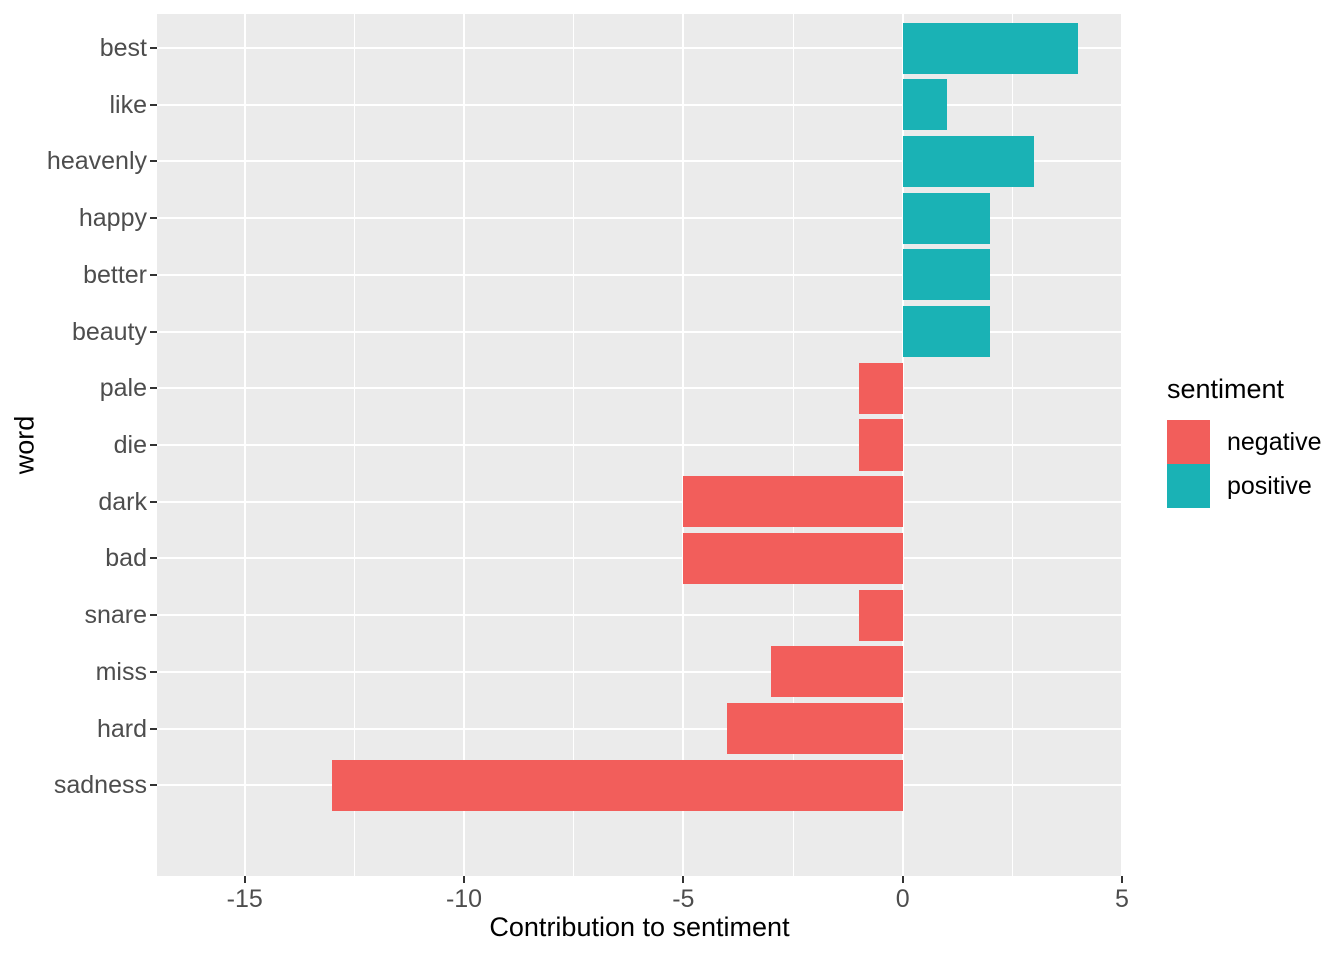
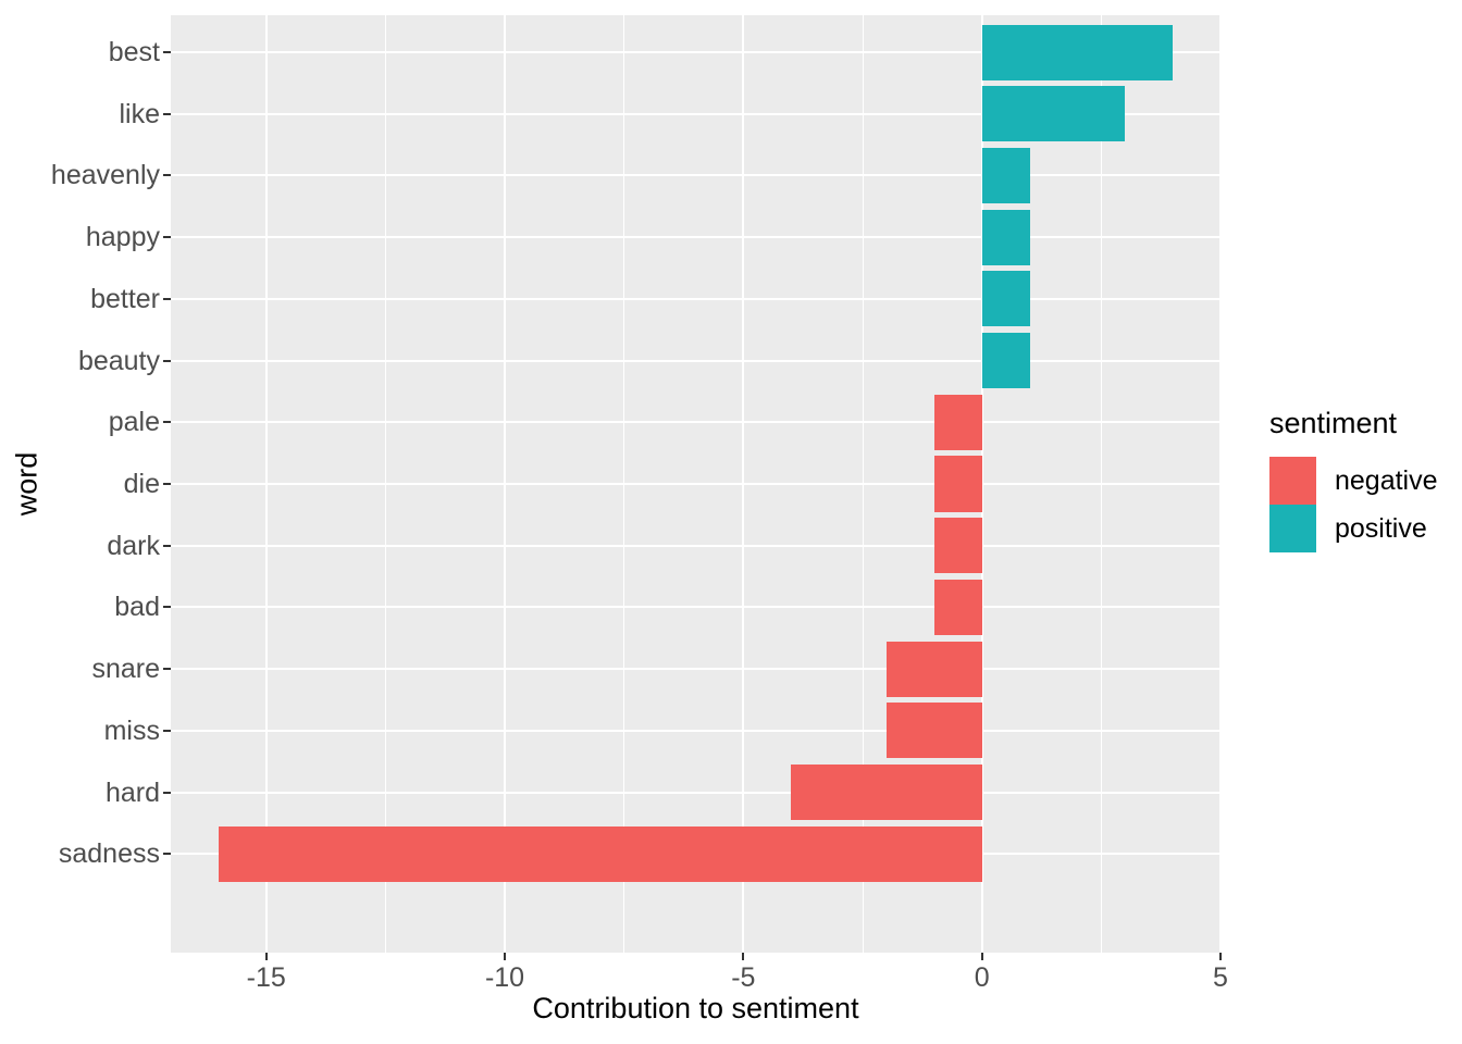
like: 1 -> 3
heavenly: 3 -> 1
happy: 2 -> 1
better: 2 -> 1
beauty: 2 -> 1
dark: -5 -> -1
bad: -5 -> -1
snare: -1 -> -2
miss: -3 -> -2
sadness: -13 -> -16
